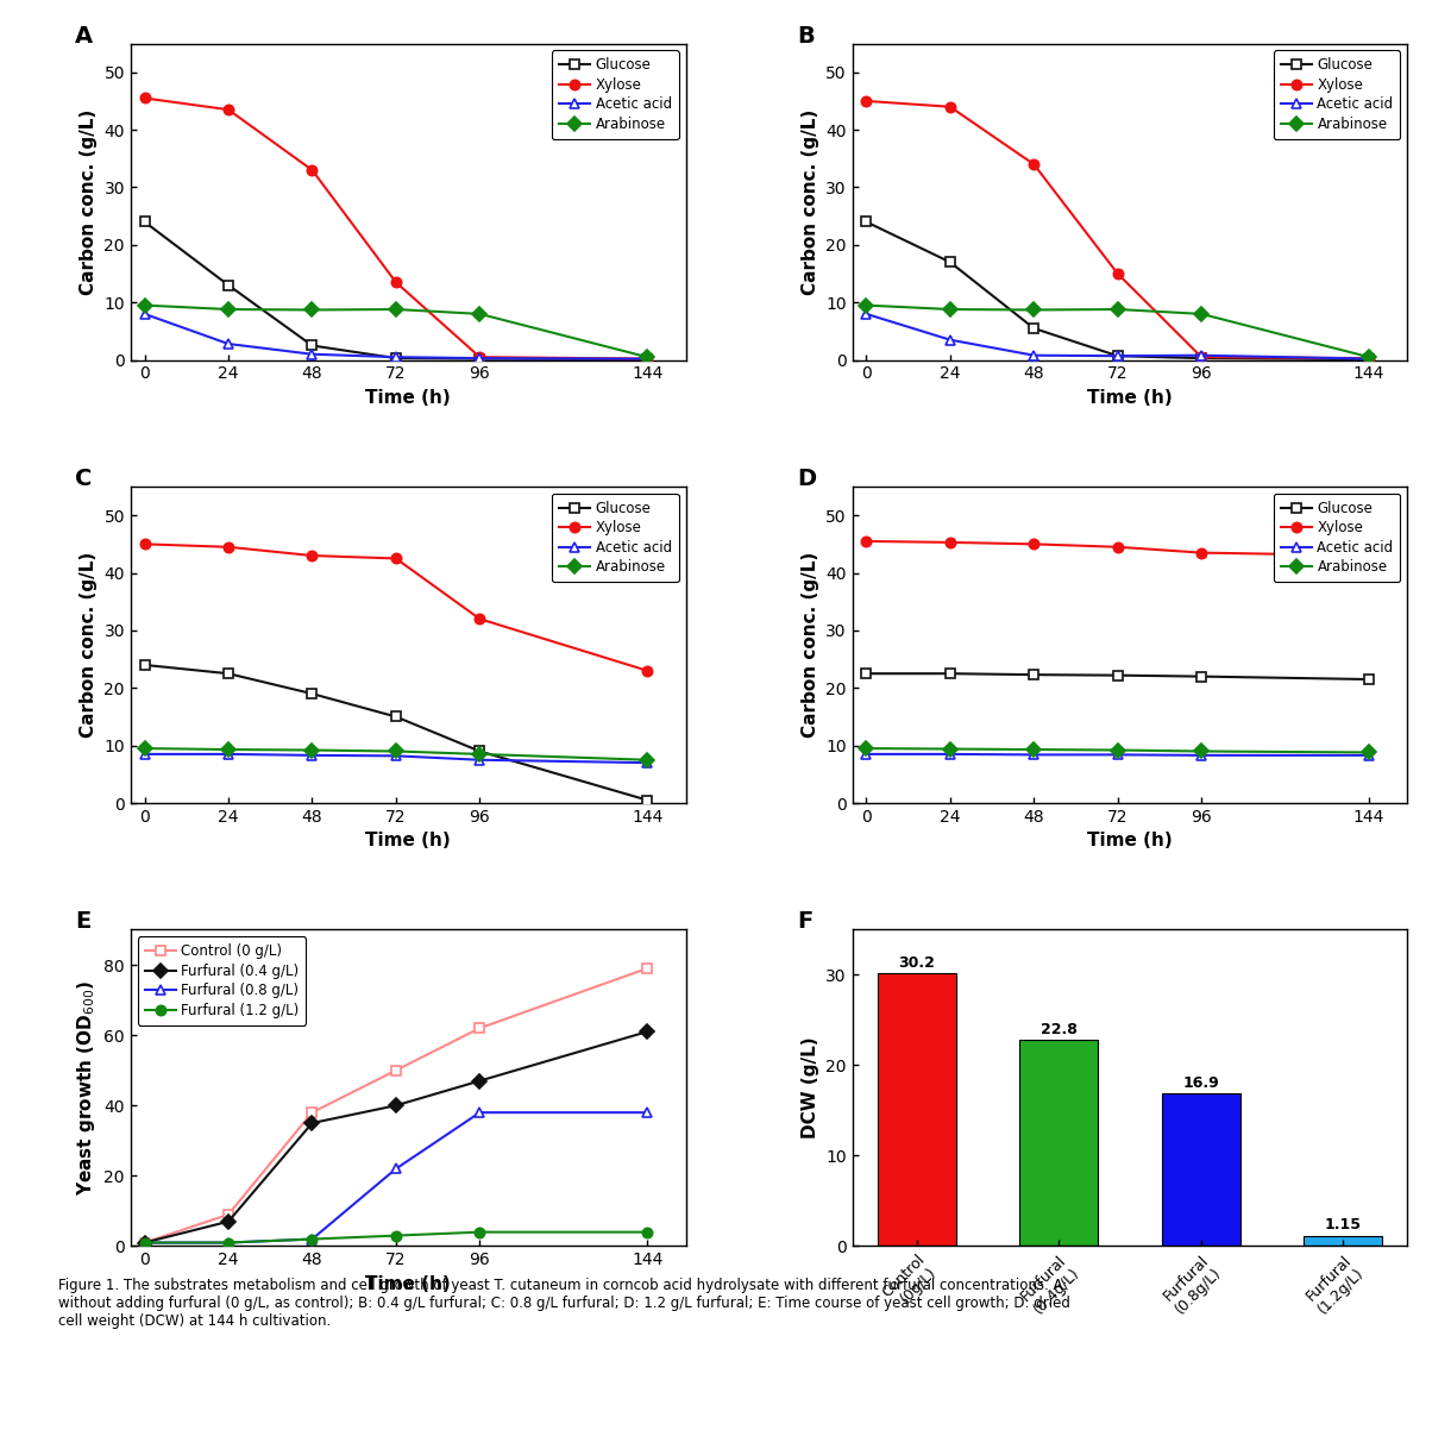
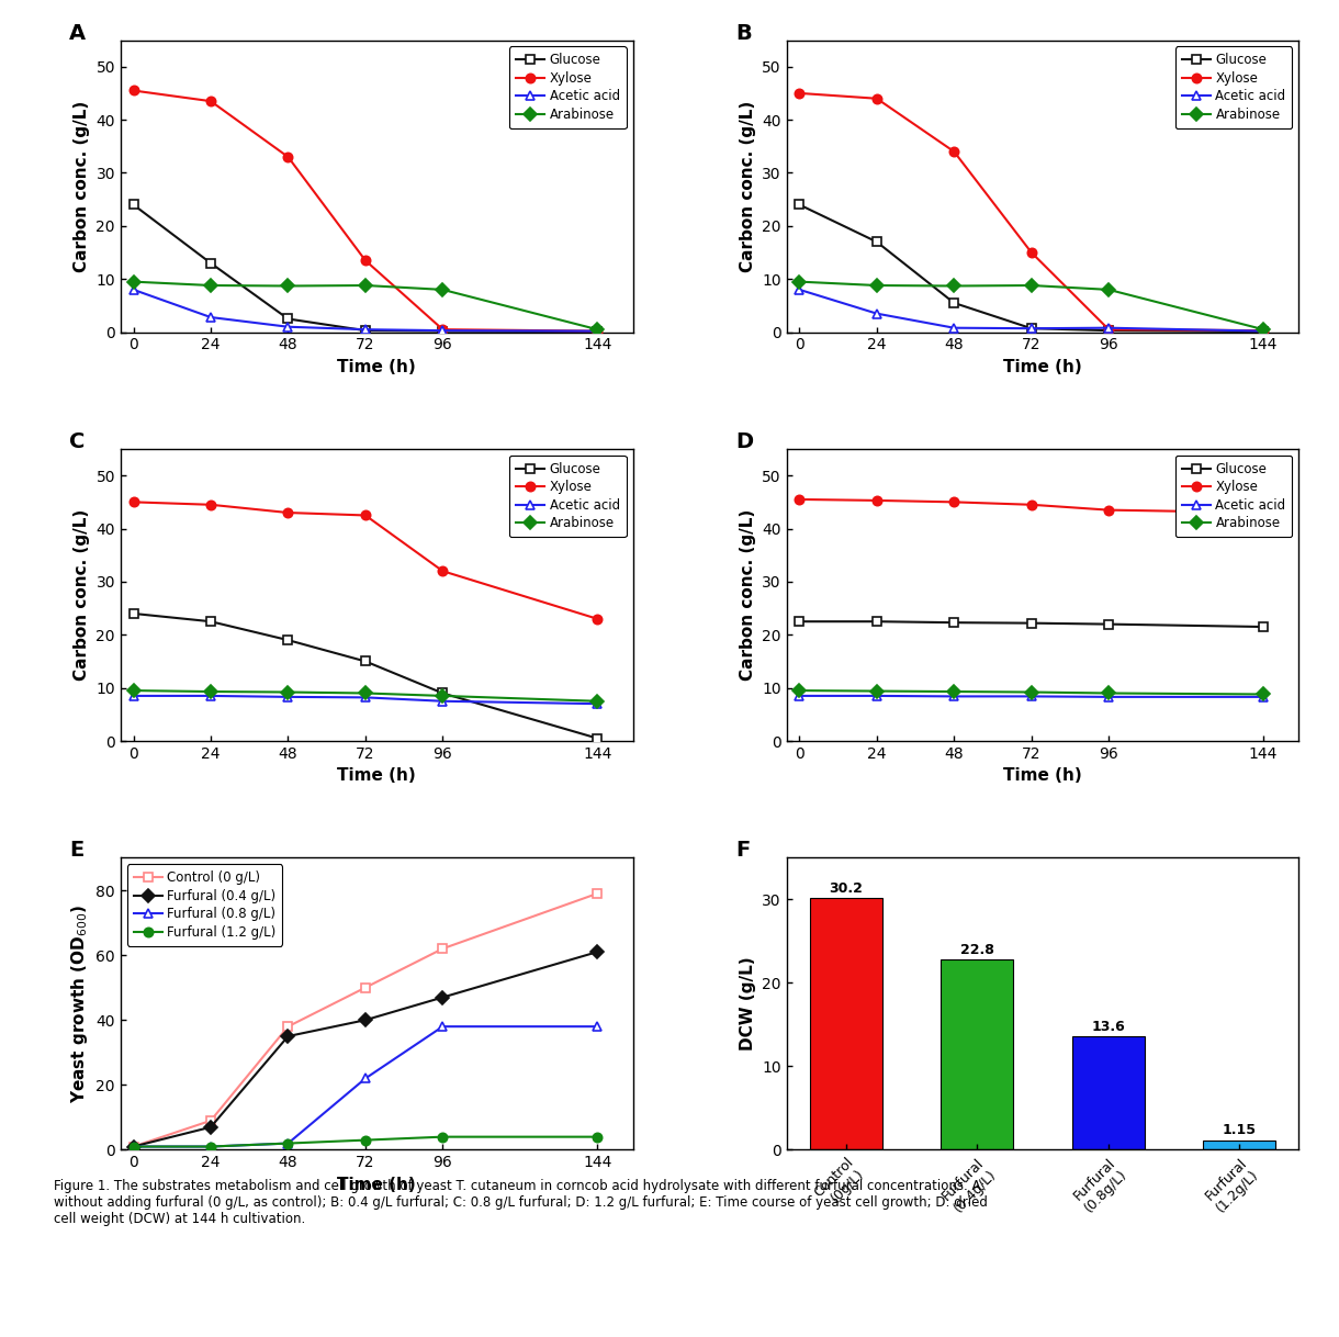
Furfural (0.8g/L): 16.9 -> 13.6
